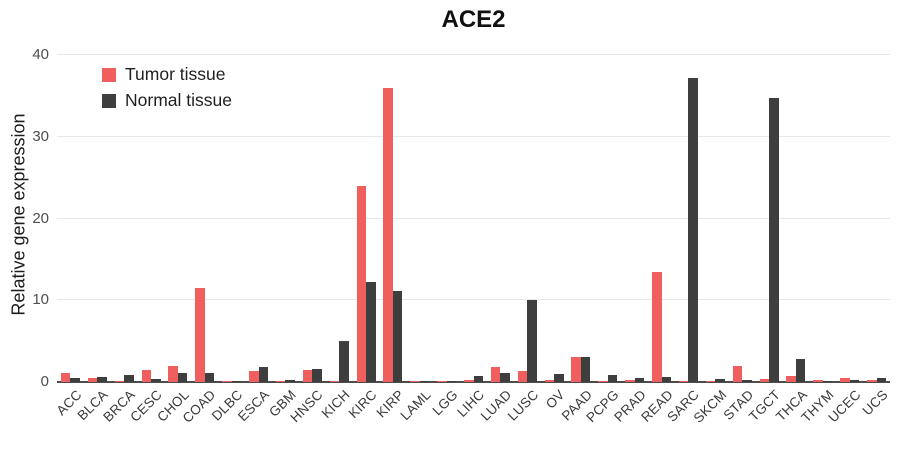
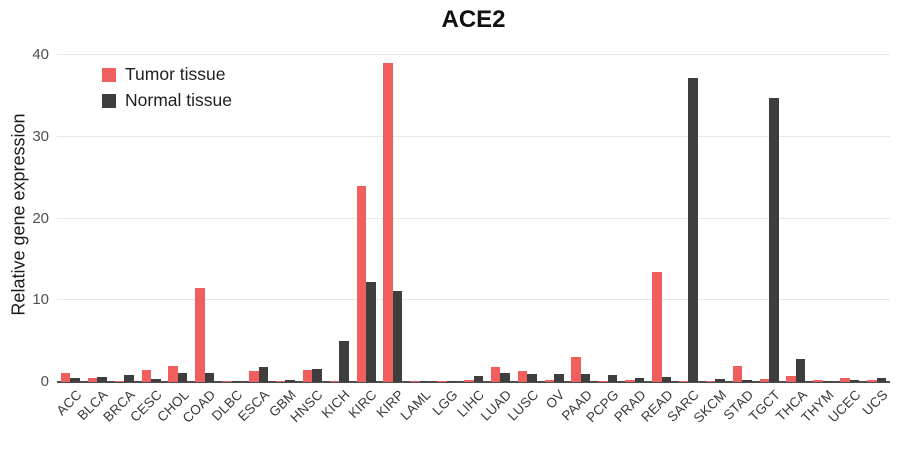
Tumor tissue/KIRP: 36 -> 39
Normal tissue/LUSC: 10 -> 1
Normal tissue/PAAD: 3 -> 1
